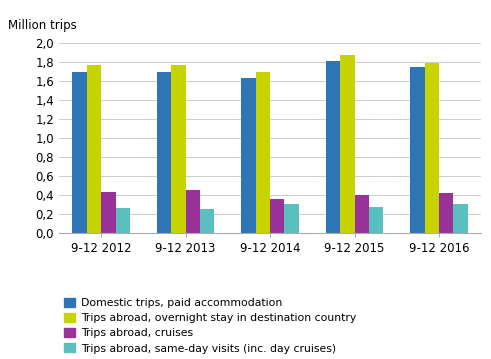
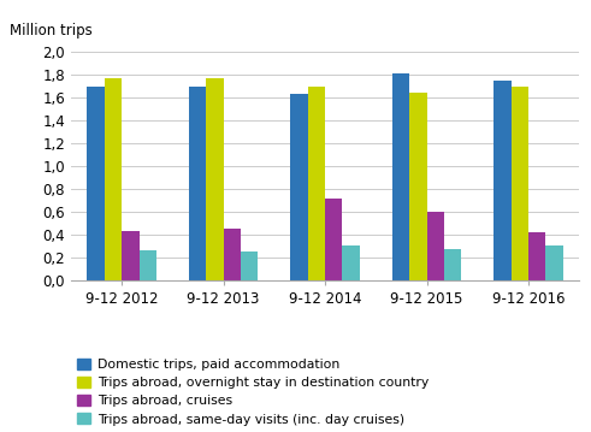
Trips abroad, cruises/9-12 2014: 0,36 -> 0,72
Trips abroad, overnight stay in destination country/9-12 2015: 1,87 -> 1,64
Trips abroad, cruises/9-12 2015: 0,40 -> 0,60
Trips abroad, overnight stay in destination country/9-12 2016: 1,79 -> 1,70
